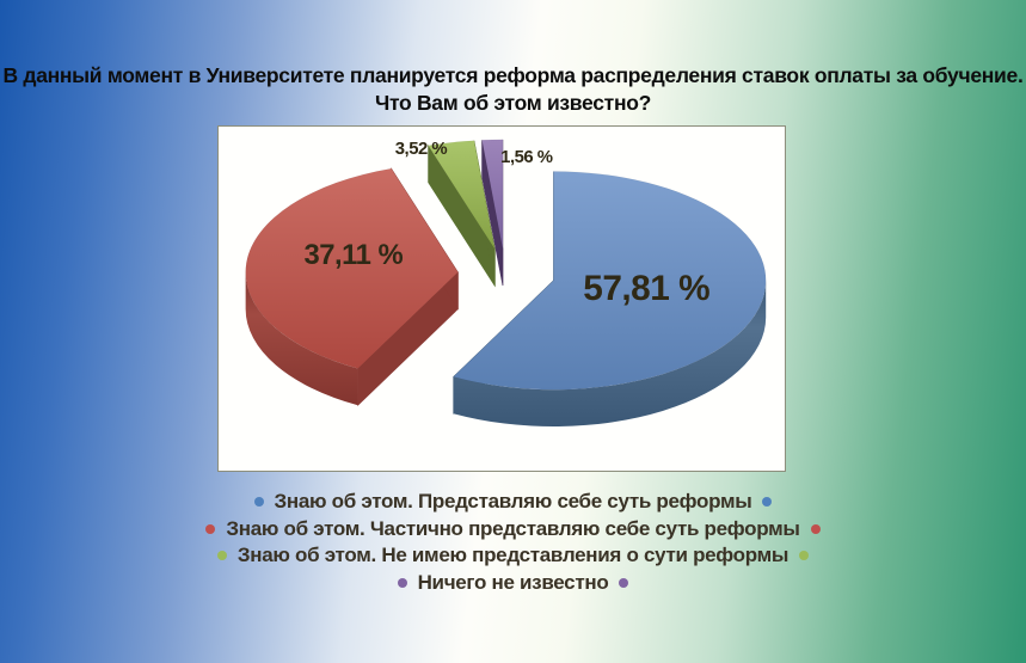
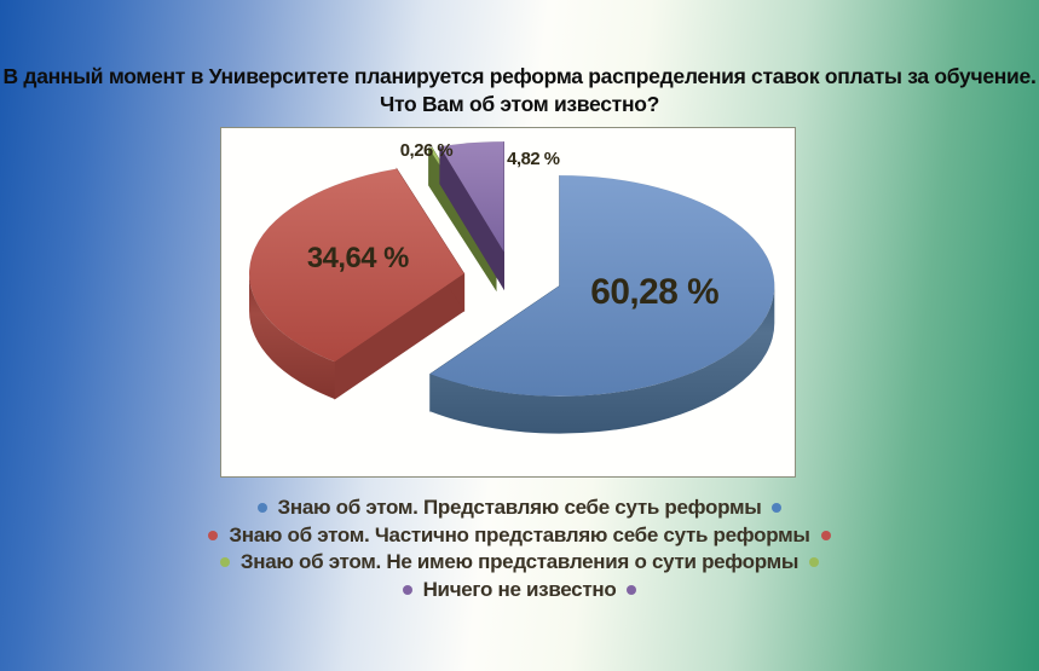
Знаю об этом. Представляю себе суть реформы: 57,81 -> 60,28
Знаю об этом. Частично представляю себе суть реформы: 37,11 -> 34,64
Знаю об этом. Не имею представления о сути реформы: 3,52 -> 0,26
Ничего не известно: 1,56 -> 4,82
